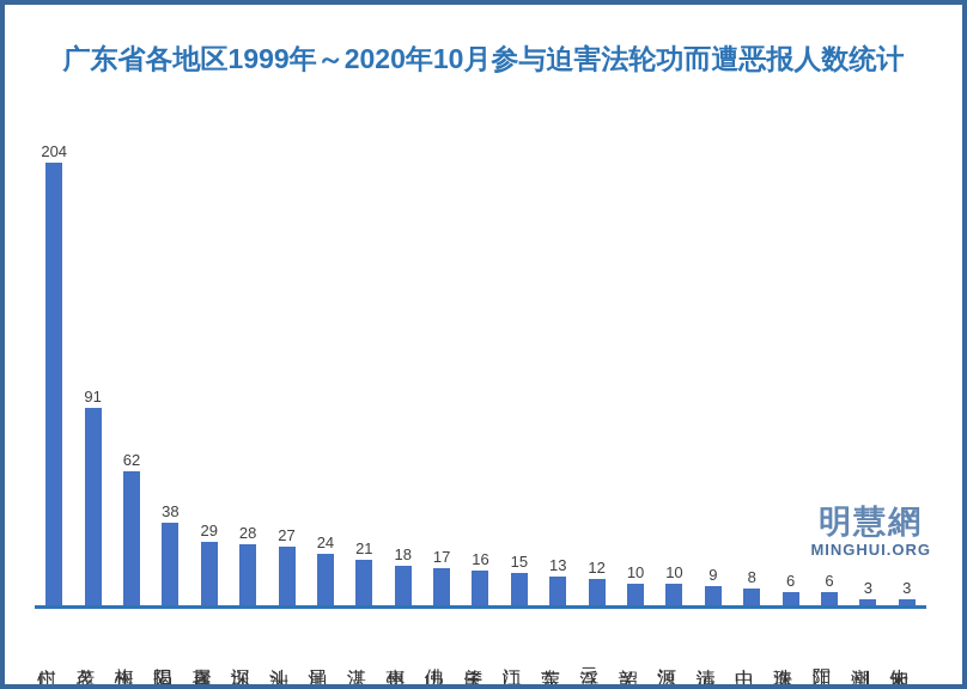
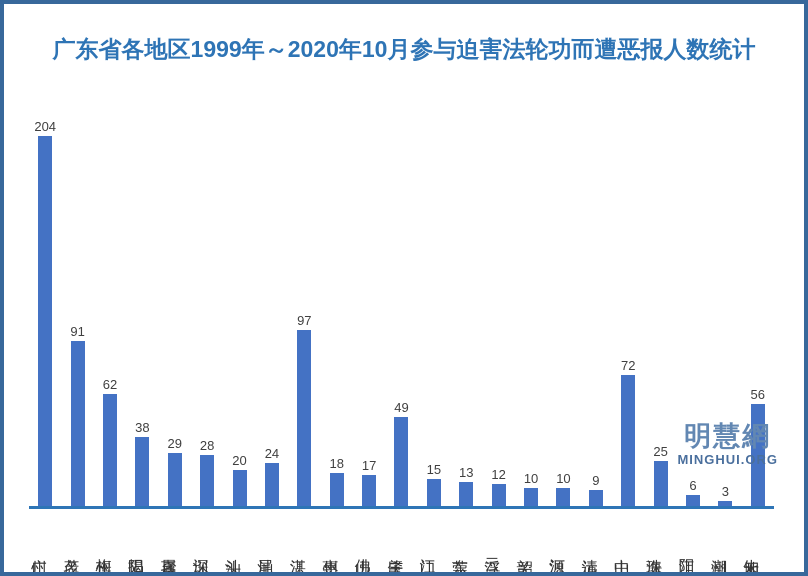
汕头: 27 -> 20
湛江: 21 -> 97
肇庆: 16 -> 49
中山: 8 -> 72
珠海: 6 -> 25
未知地: 3 -> 56
